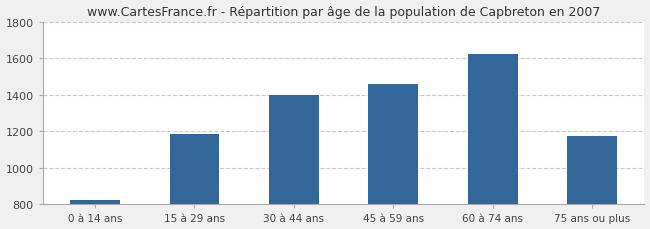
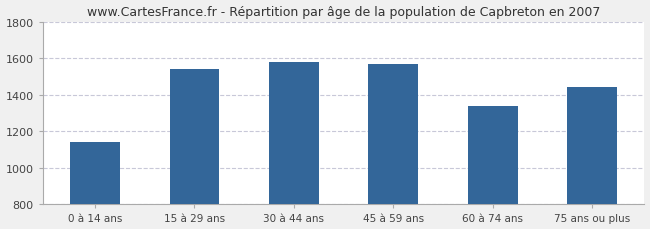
0 à 14 ans: 820 -> 1140
15 à 29 ans: 1180 -> 1540
30 à 44 ans: 1400 -> 1580
45 à 59 ans: 1460 -> 1570
60 à 74 ans: 1620 -> 1340
75 ans ou plus: 1180 -> 1440
